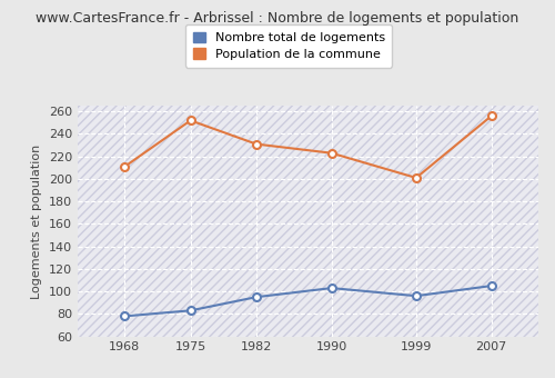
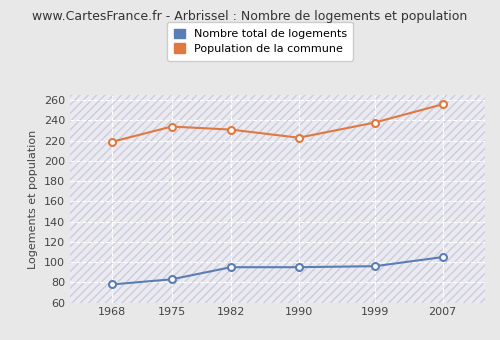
Population de la commune/1968: 211 -> 219
Population de la commune/1975: 252 -> 234
Nombre total de logements/1990: 103 -> 95
Population de la commune/1999: 201 -> 238
